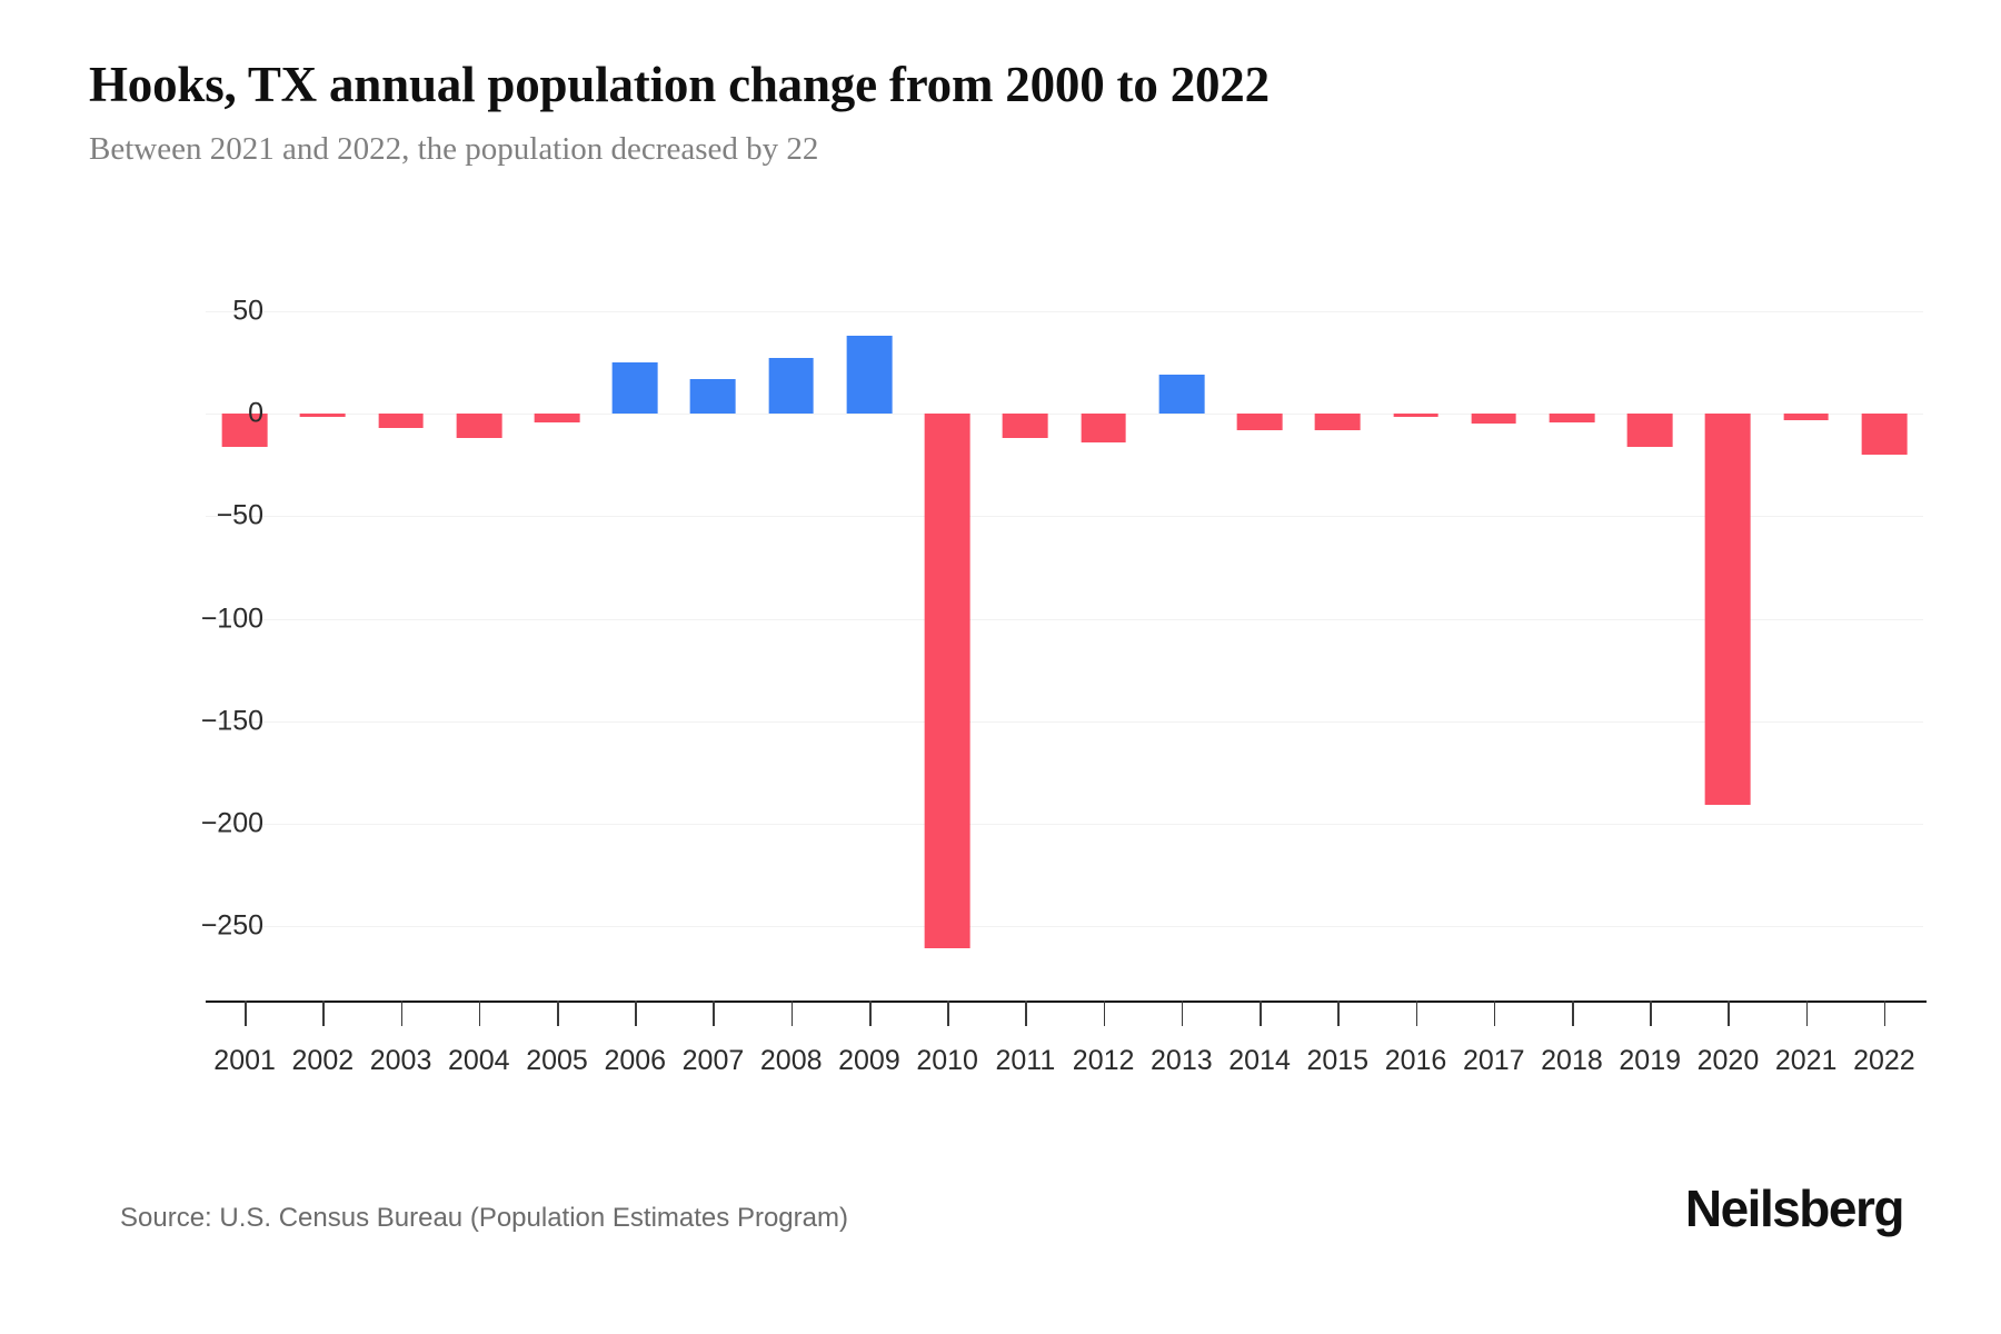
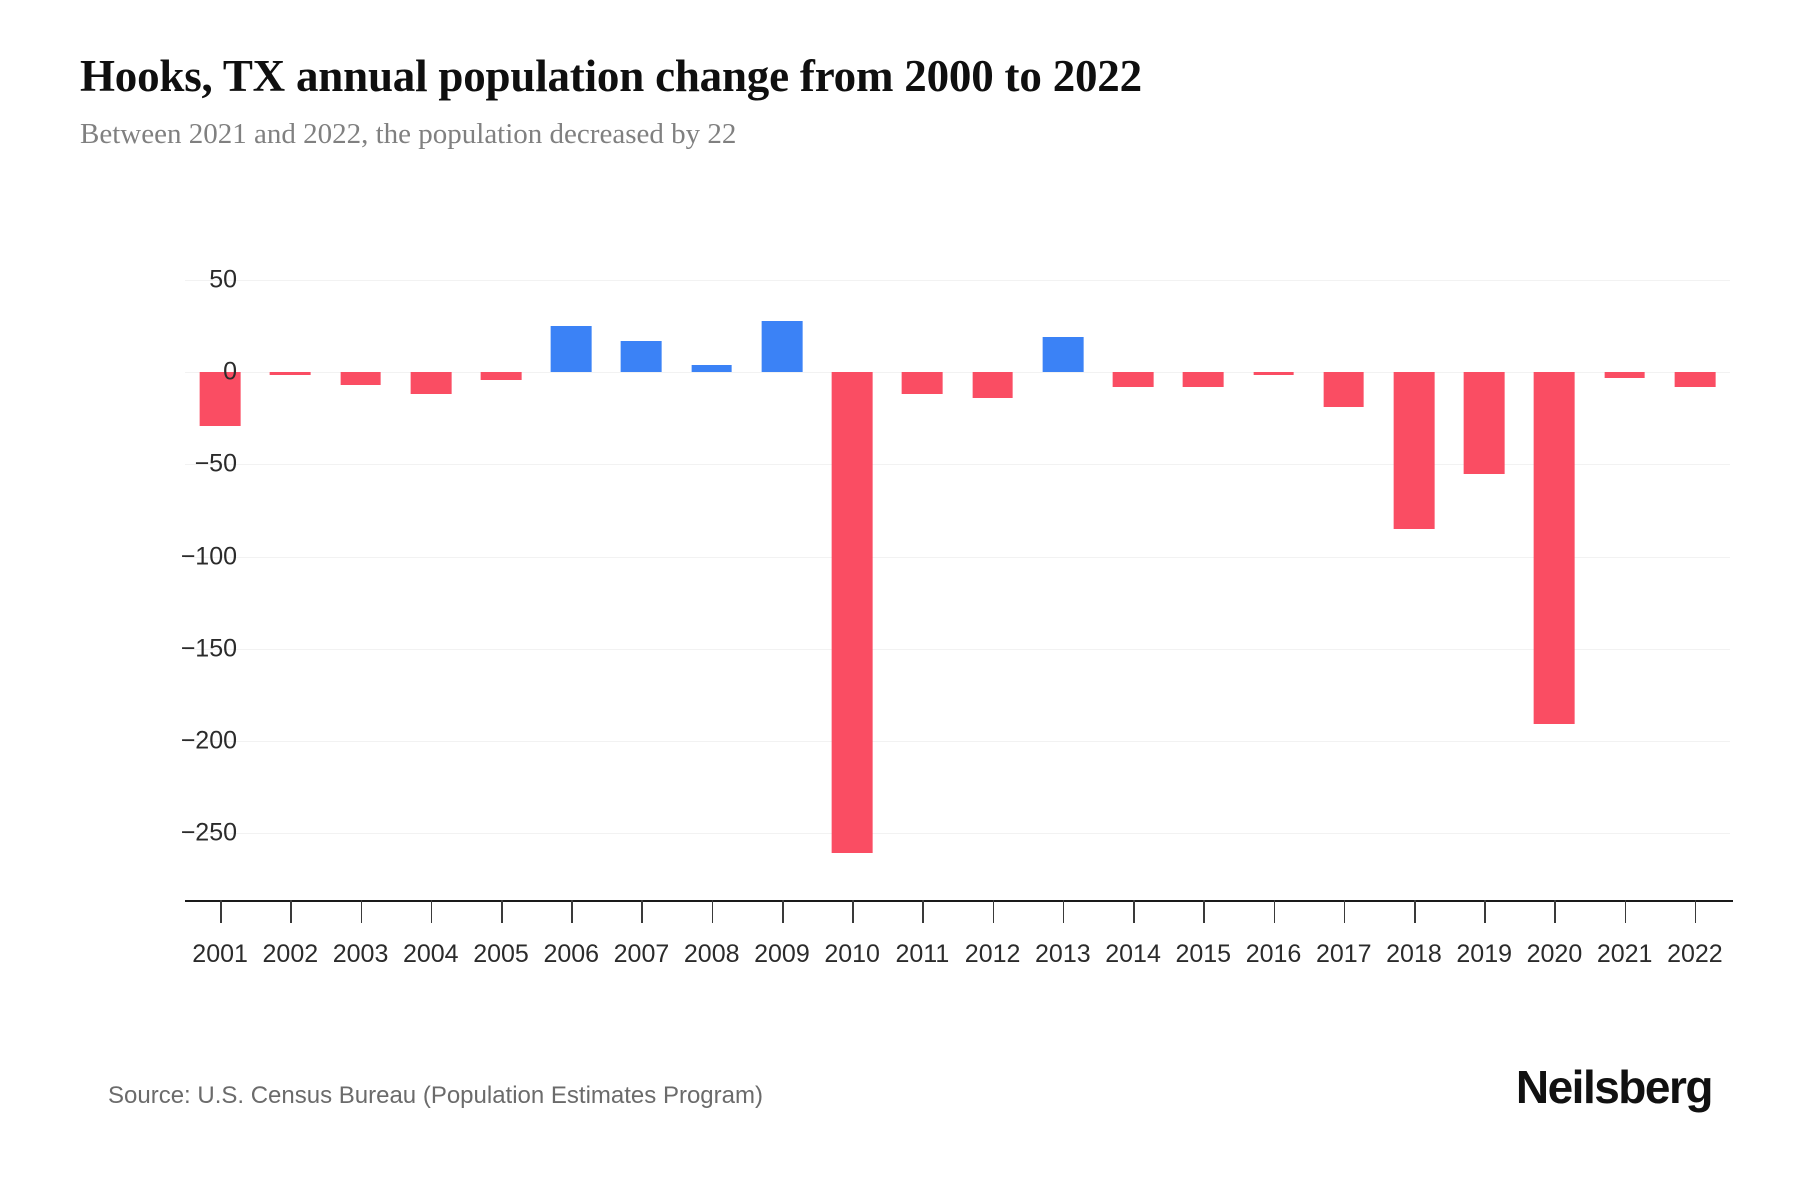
2001: -16 -> -29
2008: 27 -> 4
2009: 38 -> 28
2017: -5 -> -19
2018: -4 -> -85
2019: -16 -> -55
2022: -20 -> -8
